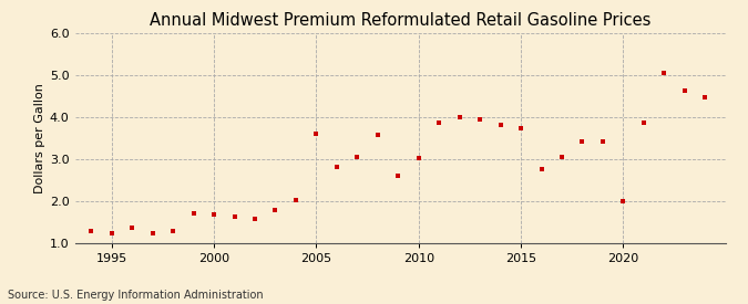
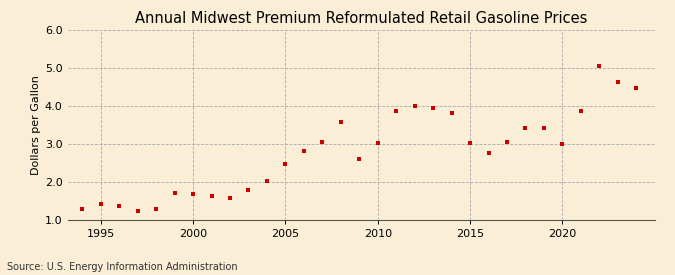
1995: 1.25 -> 1.42
2005: 3.60 -> 2.48
2015: 3.75 -> 3.02
2020: 2.00 -> 3.01
